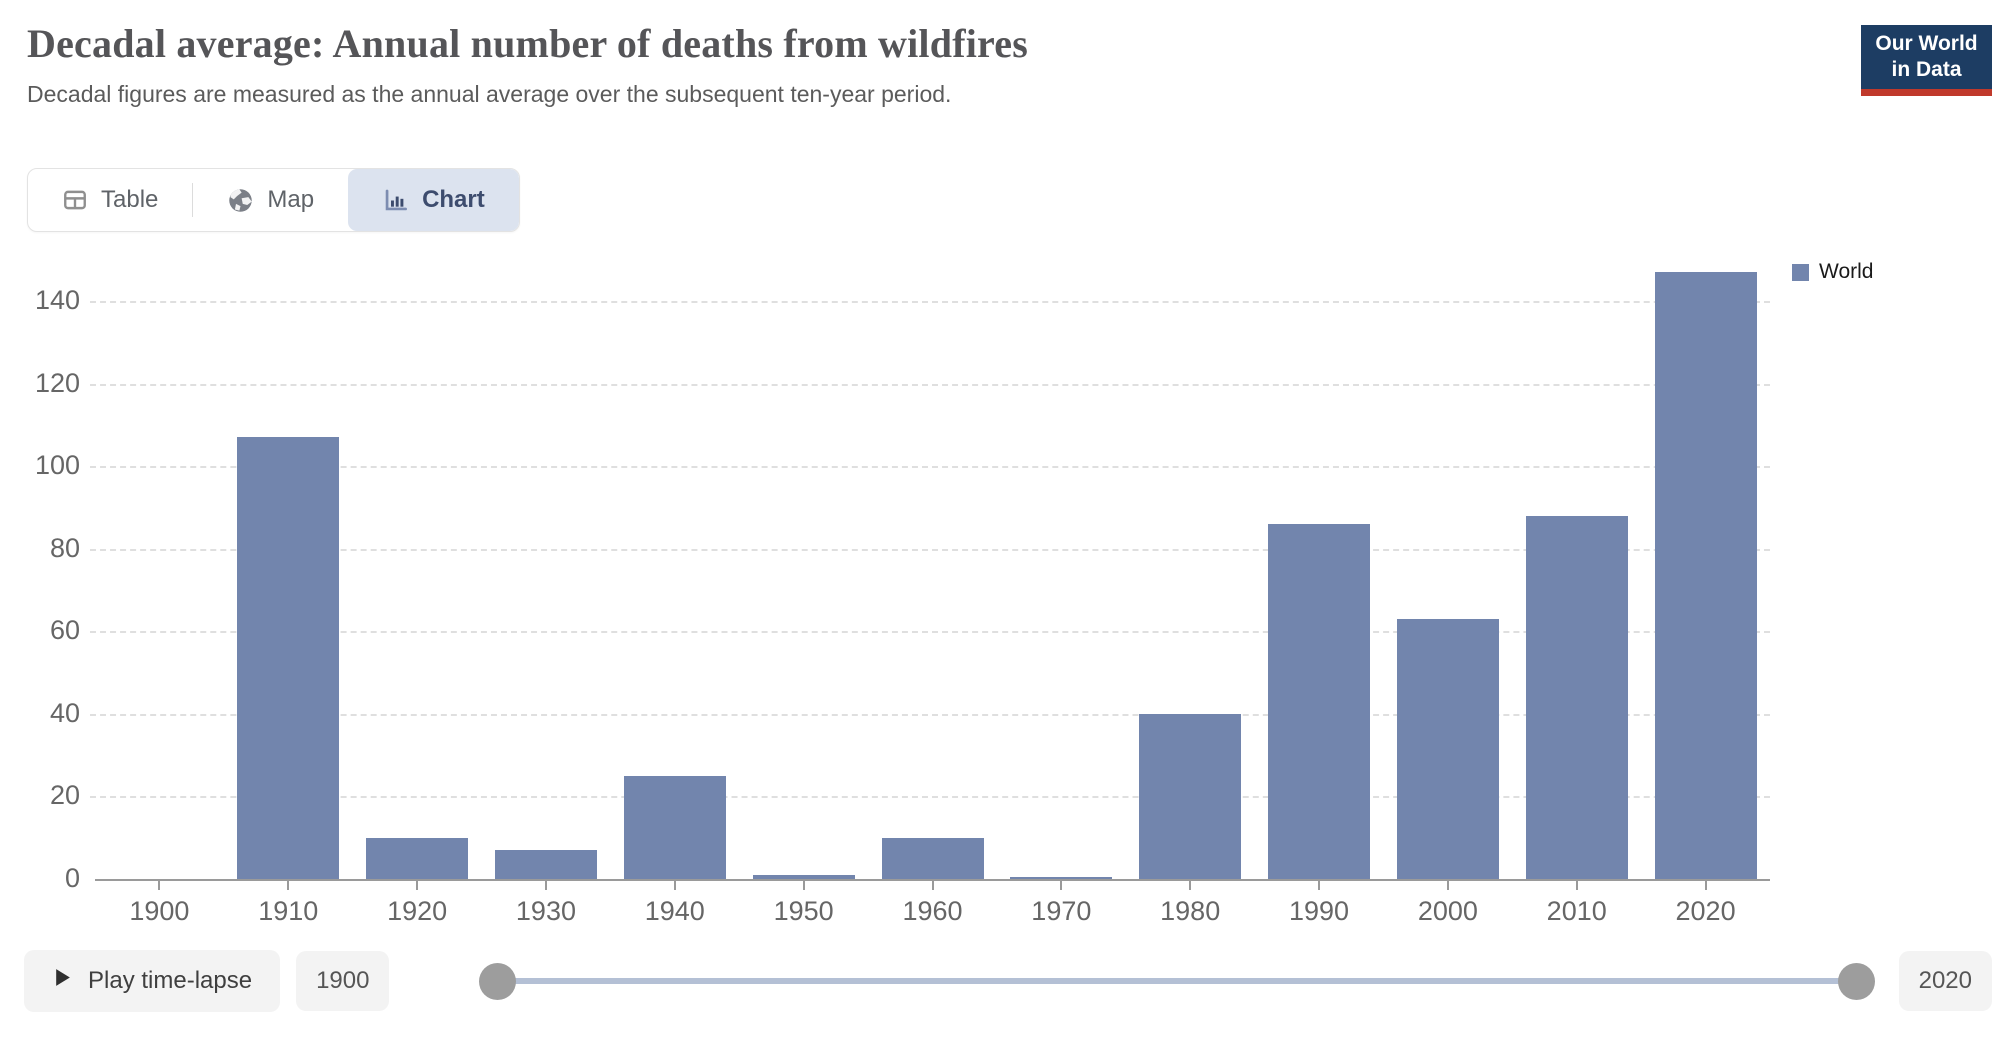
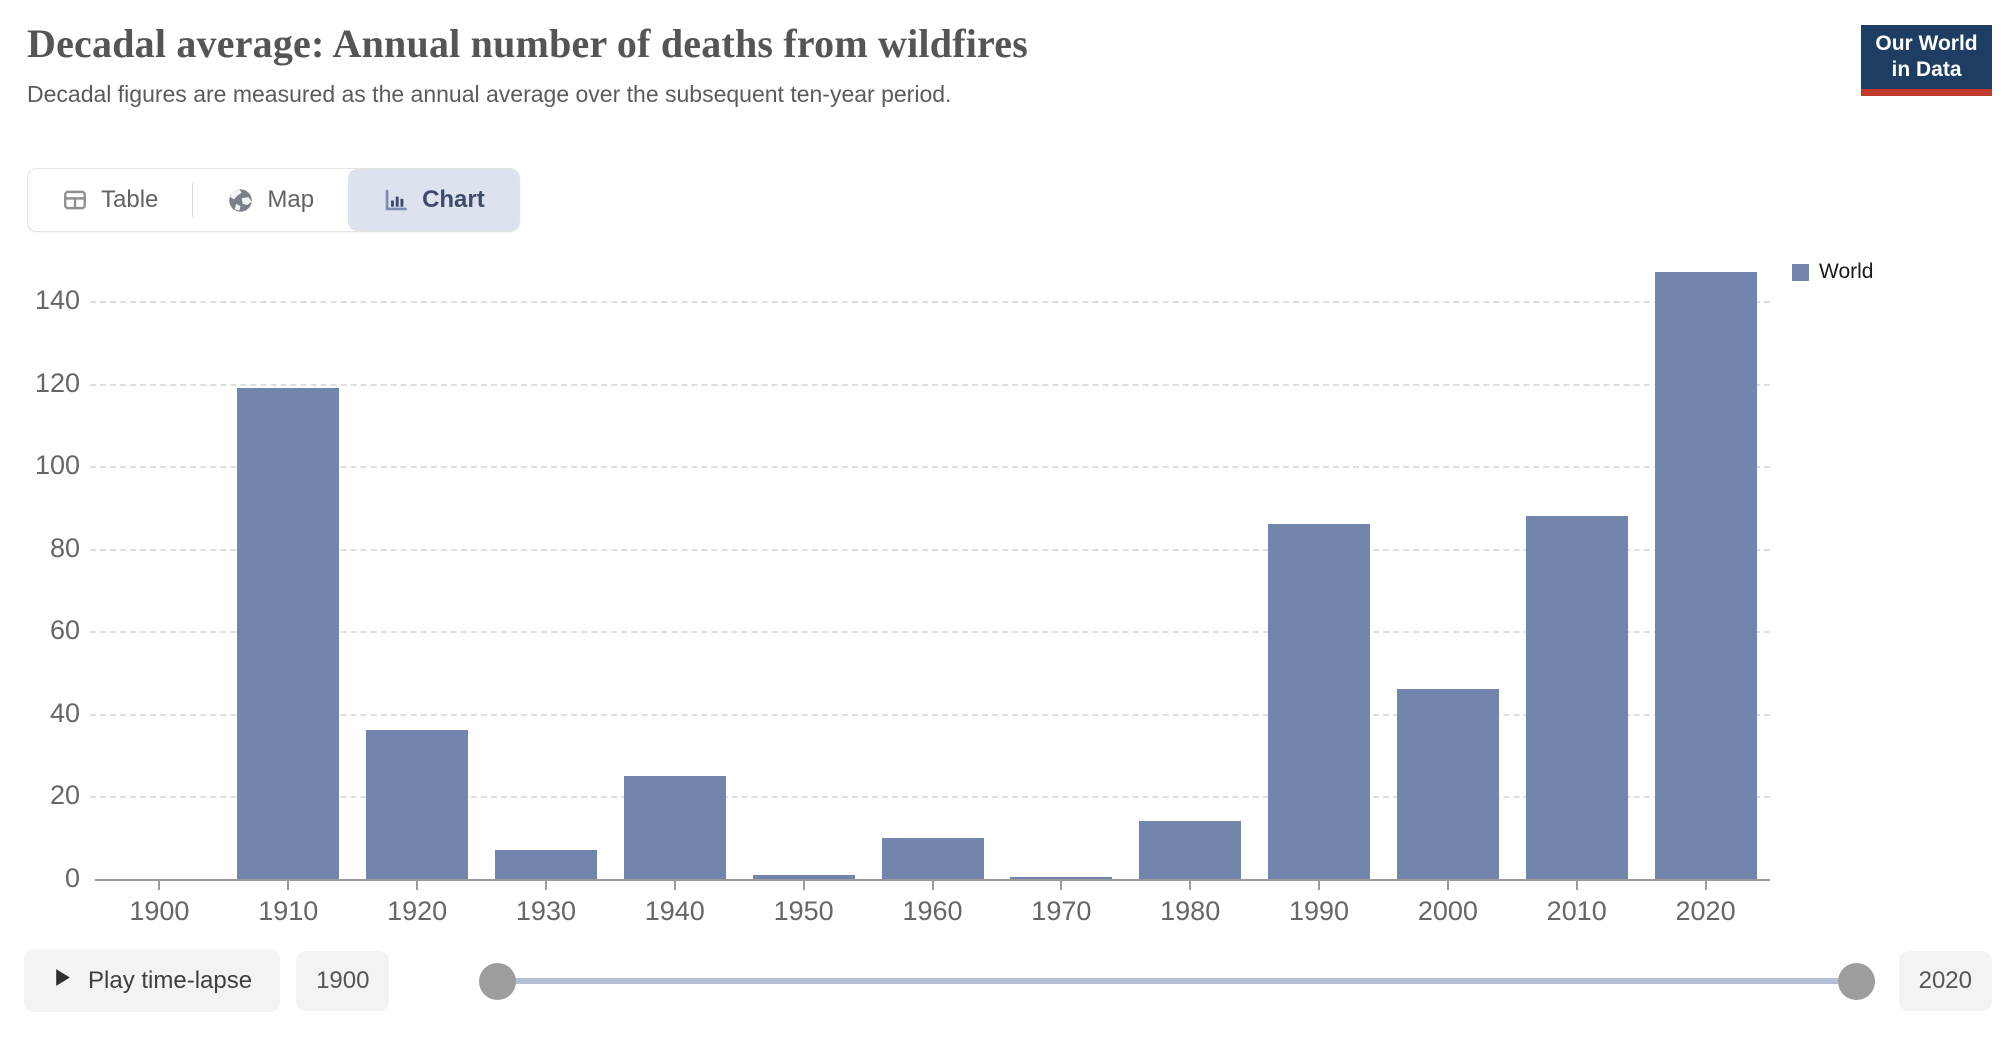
1910: 107 -> 119
1920: 10 -> 36
1980: 40 -> 14
2000: 63 -> 46
